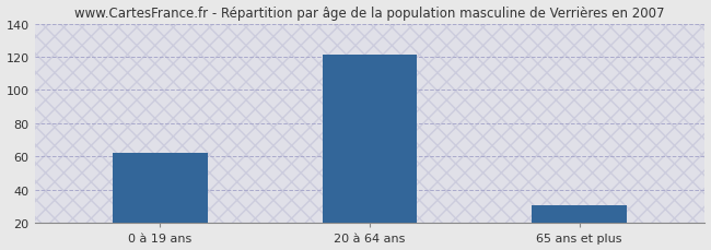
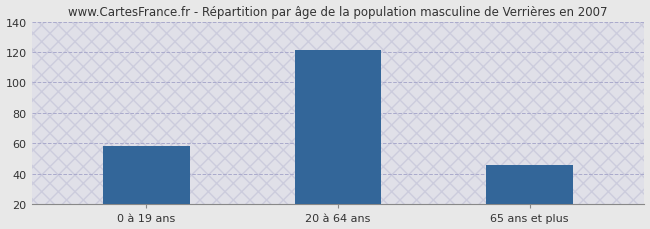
0 à 19 ans: 62 -> 58
65 ans et plus: 31 -> 46
